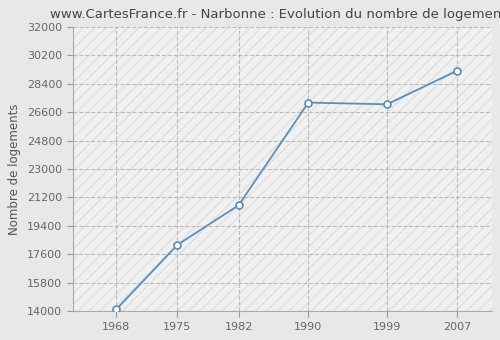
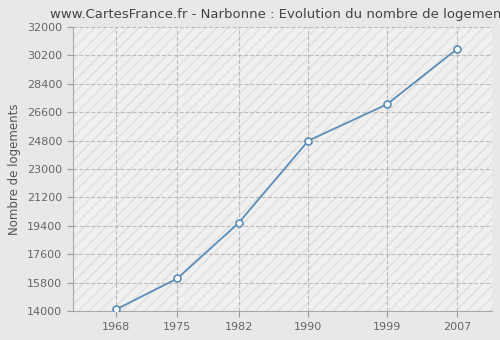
1975: 18200 -> 16100
1982: 20700 -> 19600
1990: 27200 -> 24800
2007: 29200 -> 30600
